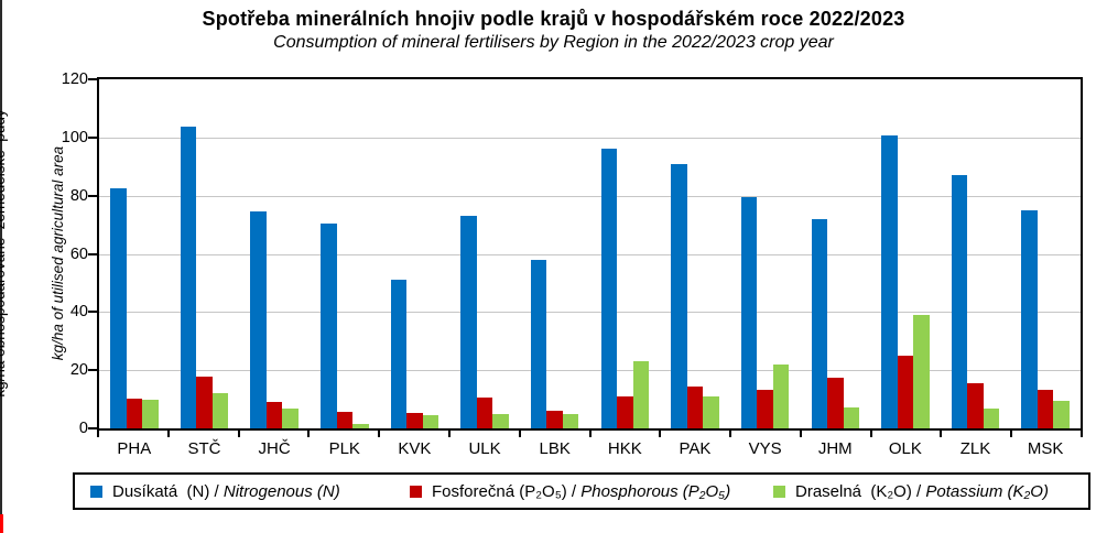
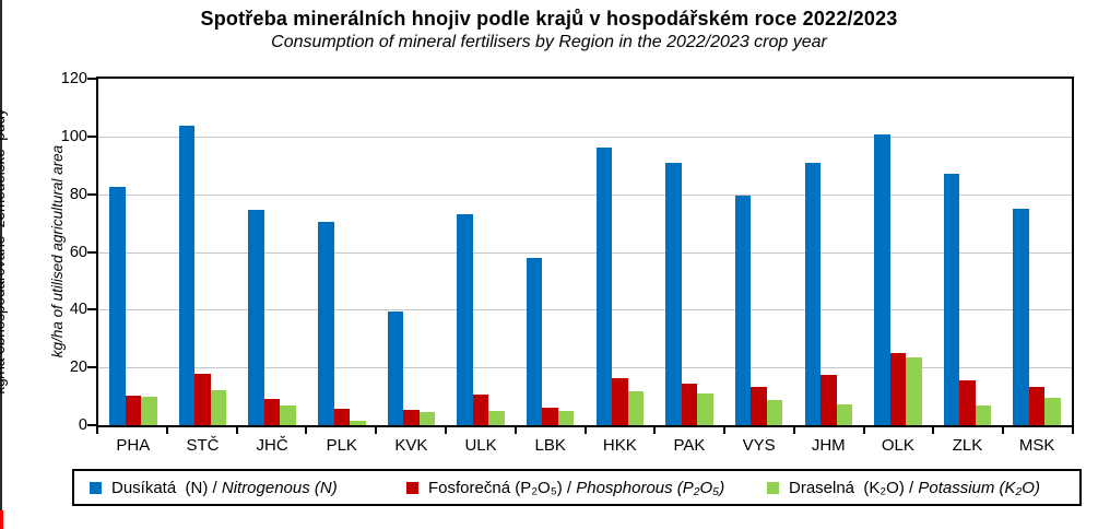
Dusíkatá (N) / Nitrogenous (N)/KVK: 51 -> 39
Fosforečná (P₂O₅) / Phosphorous (P₂O₅)/HKK: 11 -> 16
Draselná (K₂O) / Potassium (K₂O)/HKK: 23 -> 12
Draselná (K₂O) / Potassium (K₂O)/VYS: 22 -> 9
Dusíkatá (N) / Nitrogenous (N)/JHM: 72 -> 91
Draselná (K₂O) / Potassium (K₂O)/OLK: 39 -> 23
